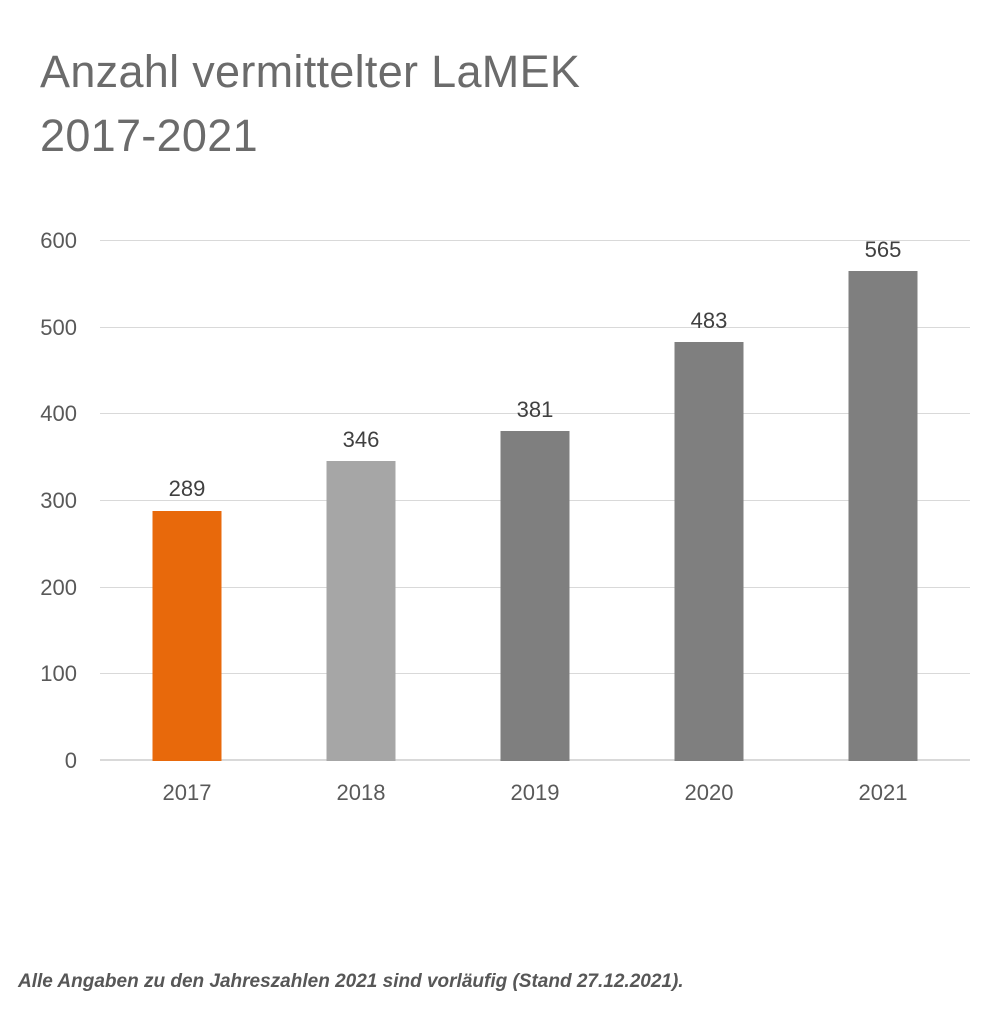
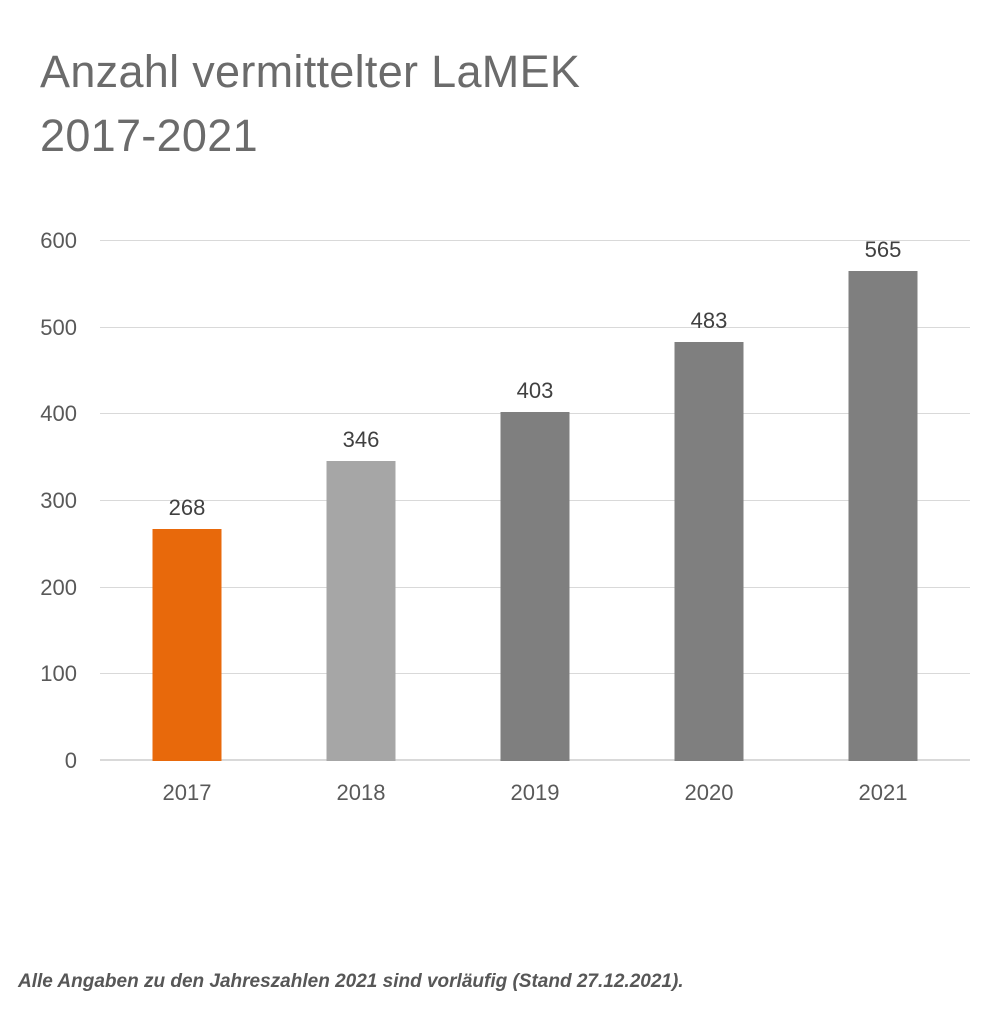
2017: 289 -> 268
2019: 381 -> 403
